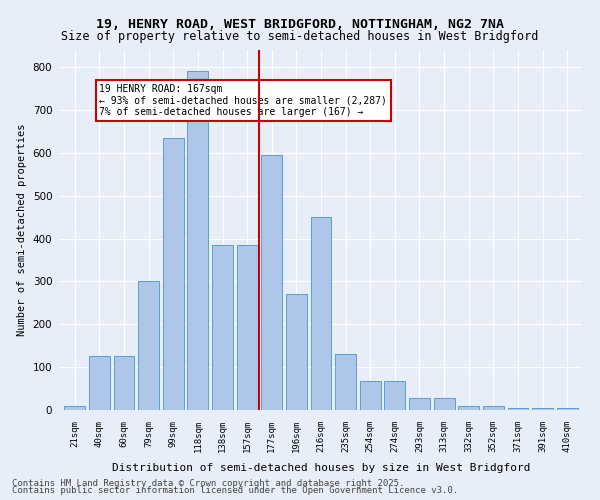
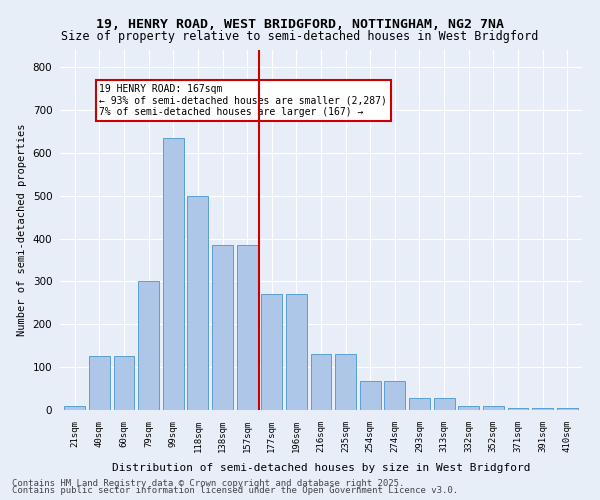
118sqm: 790 -> 500
177sqm: 595 -> 270
216sqm: 450 -> 130
